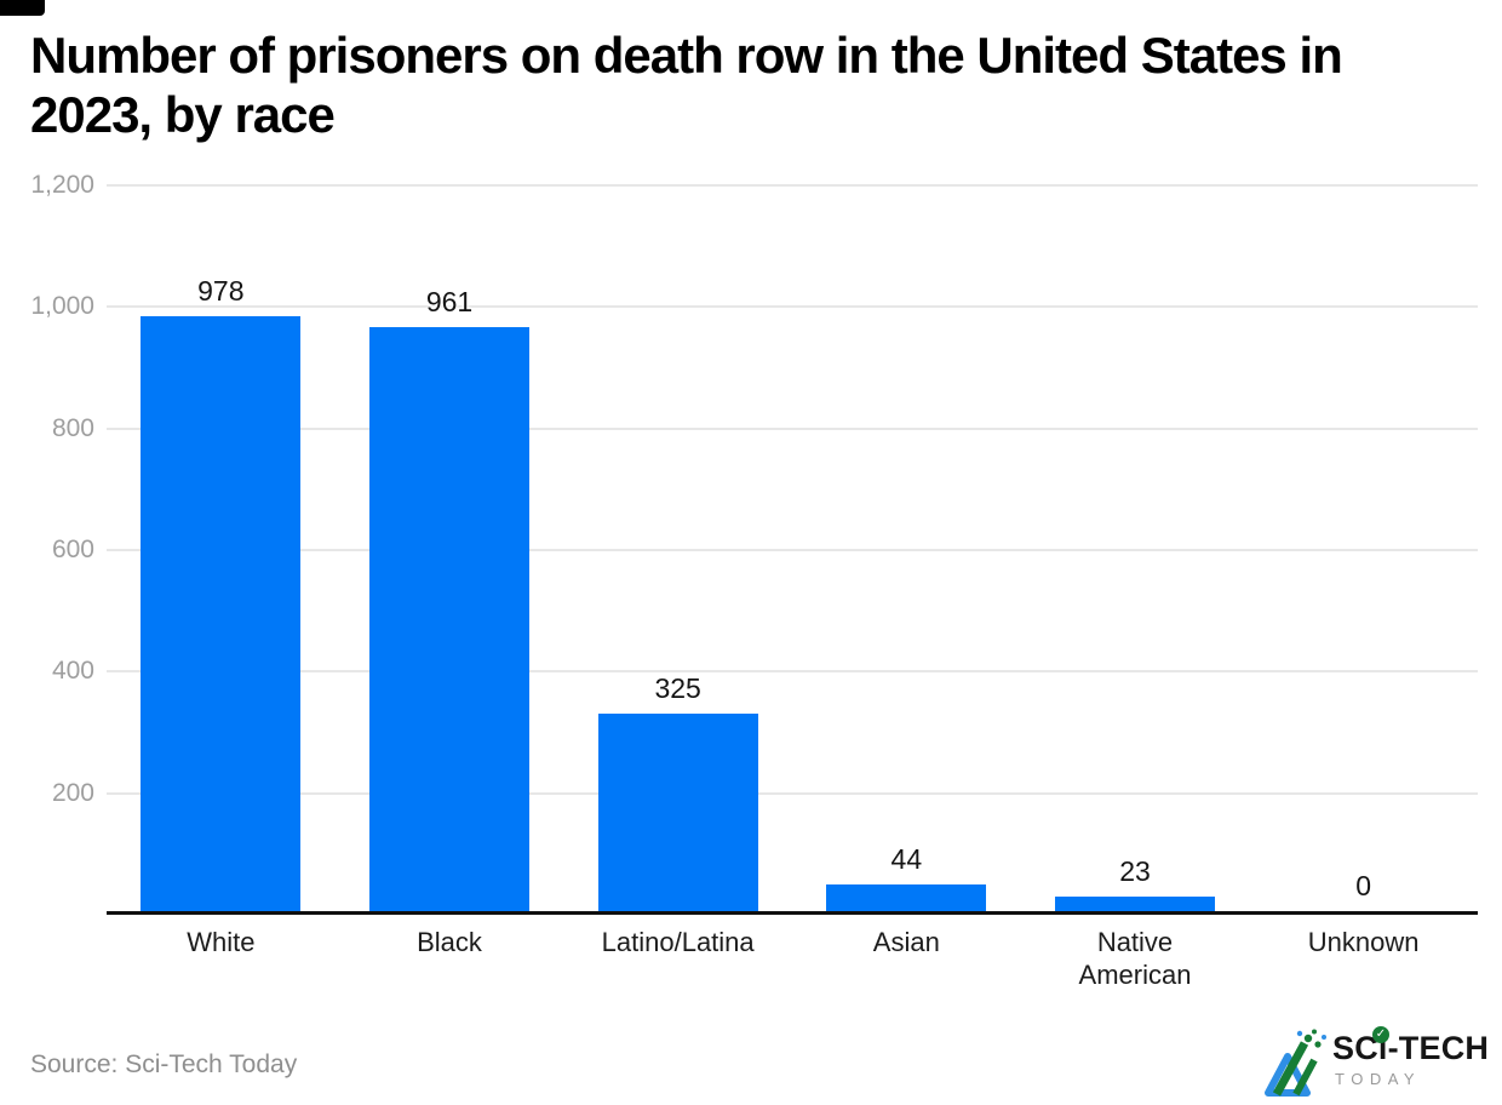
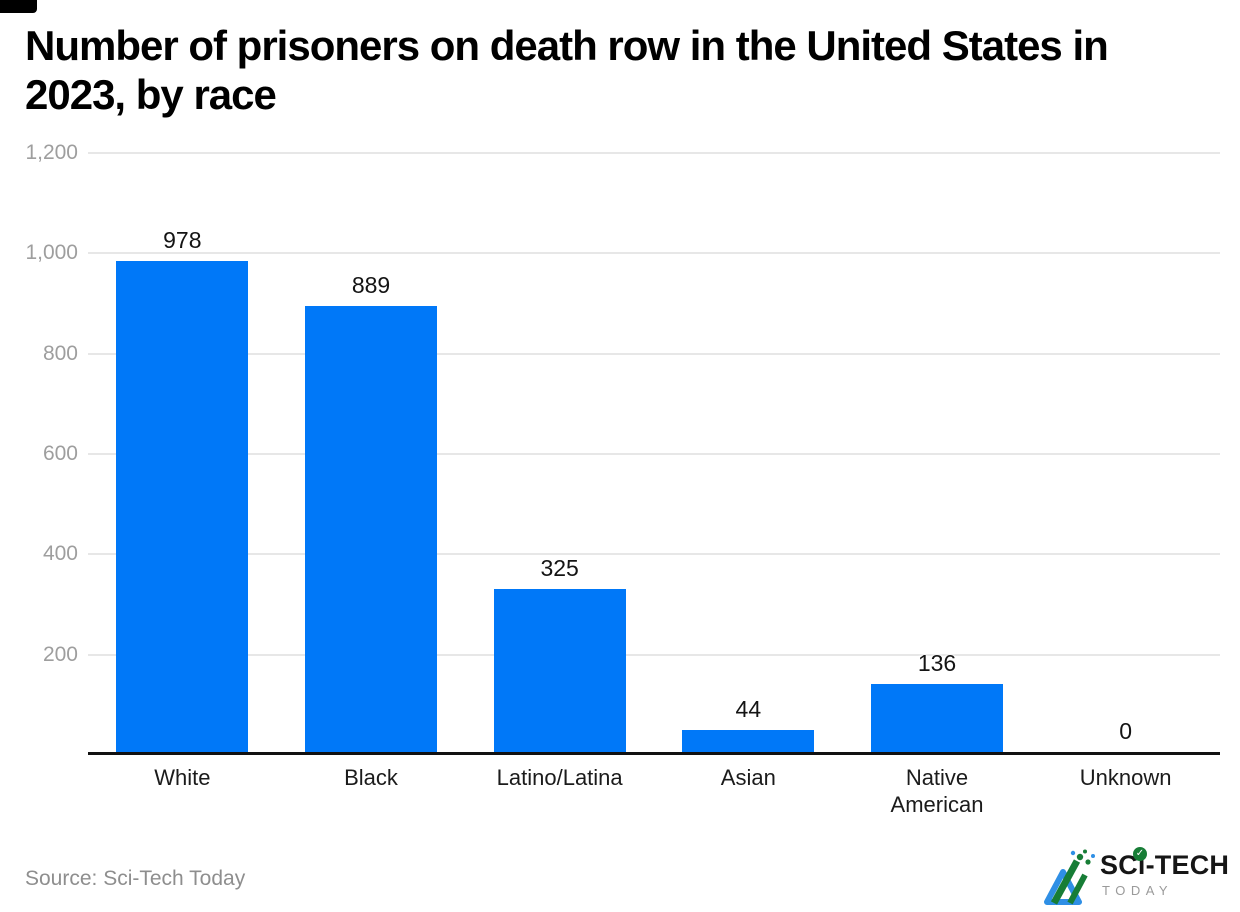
Black: 961 -> 889
Native American: 23 -> 136
